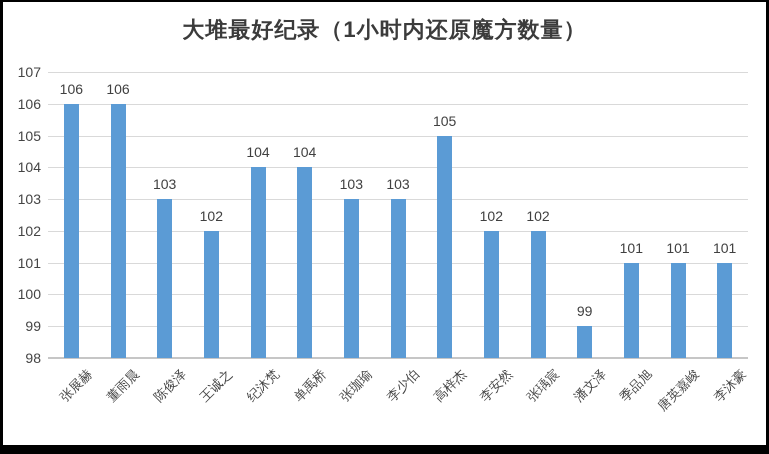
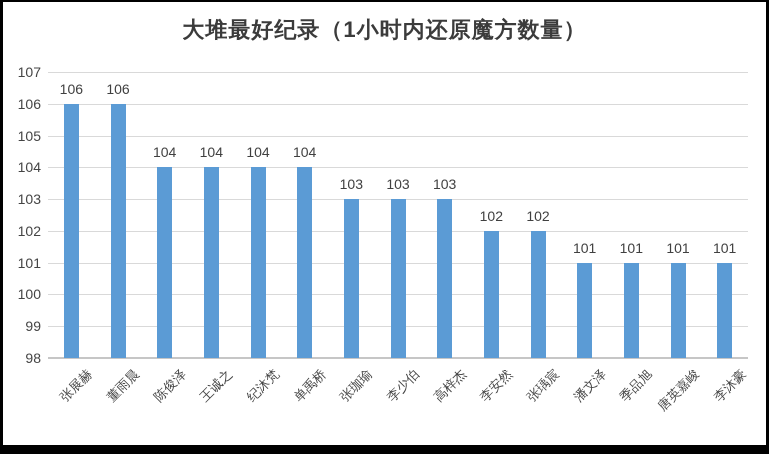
陈俊泽: 103 -> 104
王诚之: 102 -> 104
高梓杰: 105 -> 103
潘文泽: 99 -> 101
